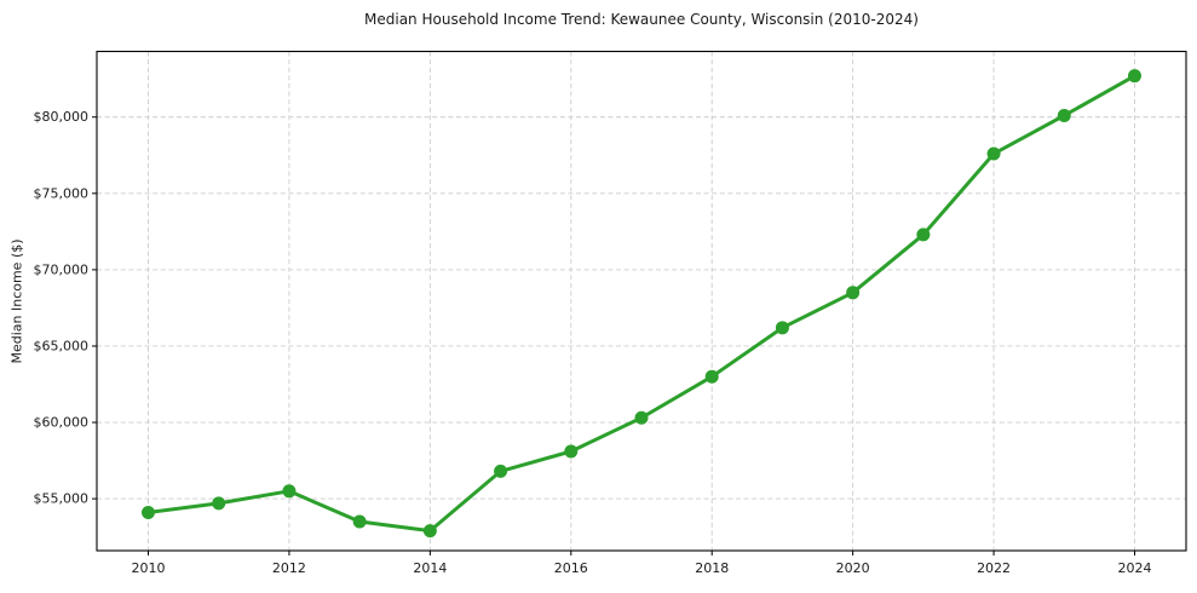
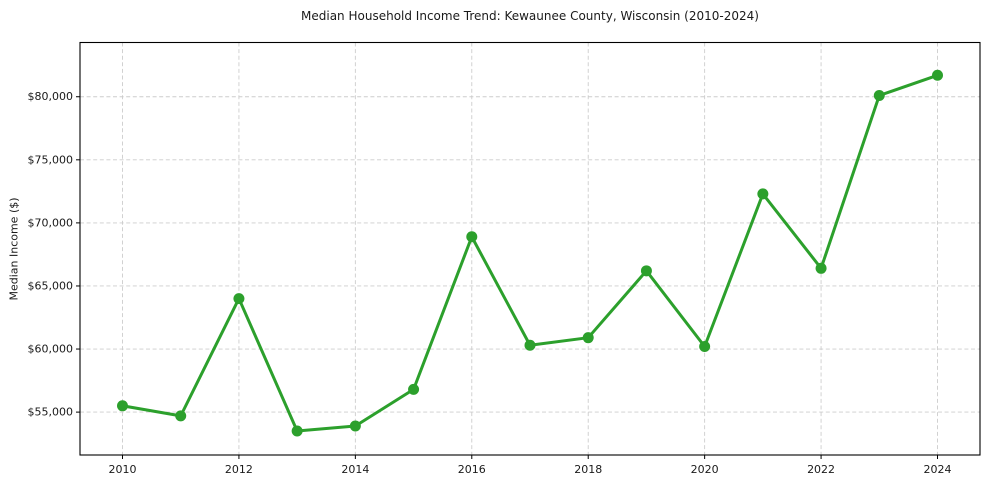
2010: $54100 -> $55500
2012: $55500 -> $64000
2014: $52900 -> $53900
2016: $58100 -> $68900
2018: $63000 -> $60900
2020: $68500 -> $60200
2022: $77600 -> $66400
2024: $82700 -> $81700
